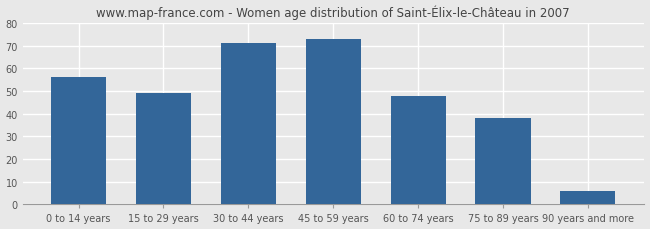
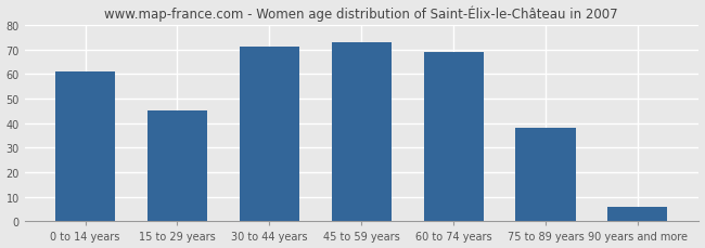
0 to 14 years: 56 -> 61
15 to 29 years: 49 -> 45
60 to 74 years: 48 -> 69
